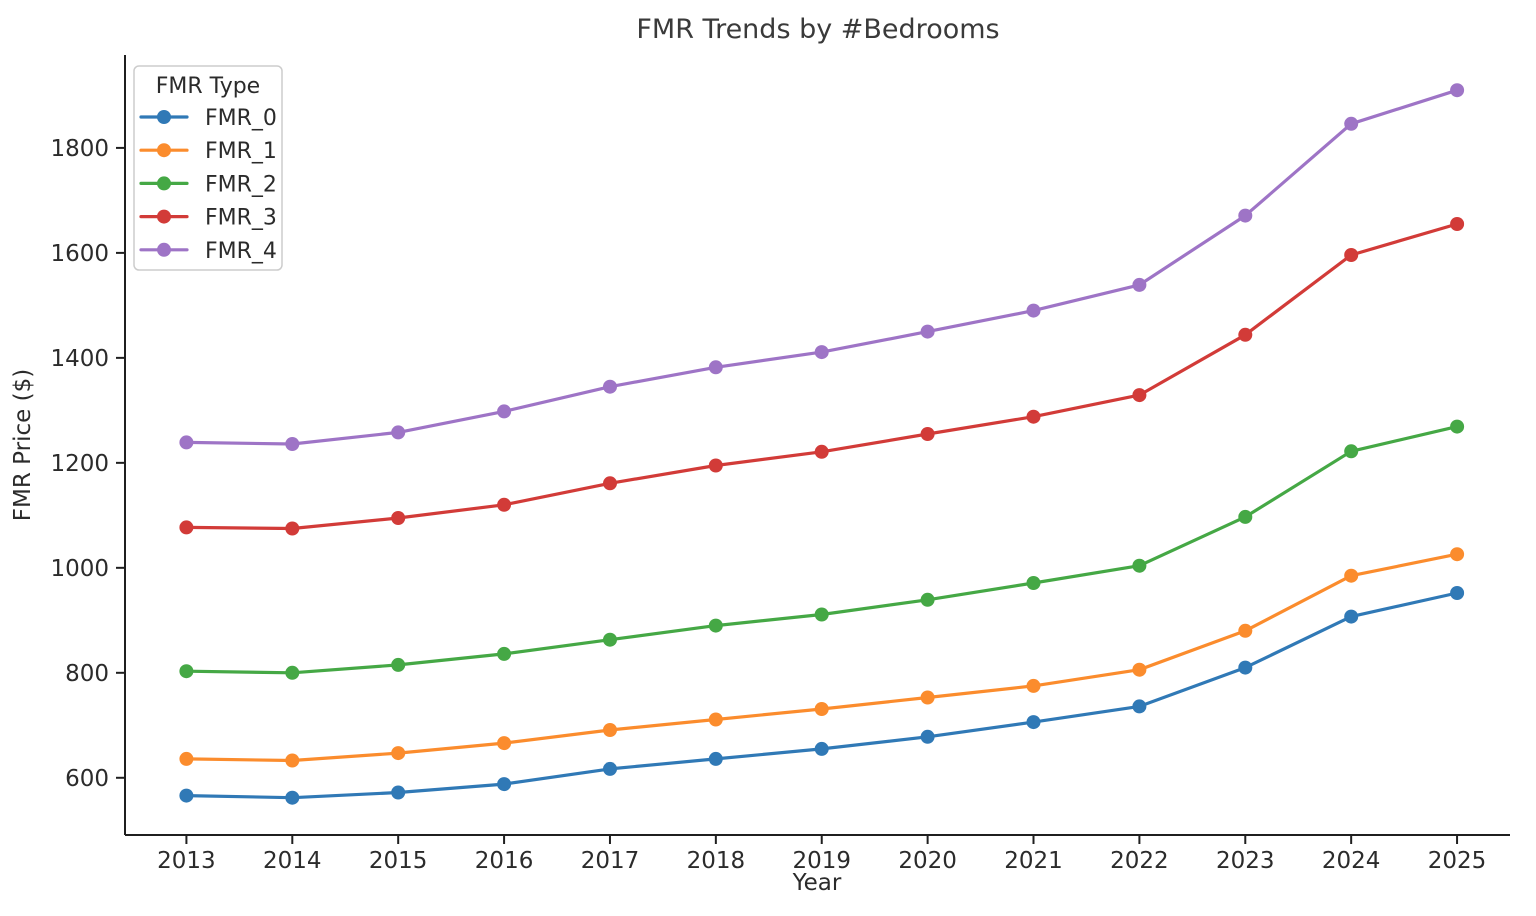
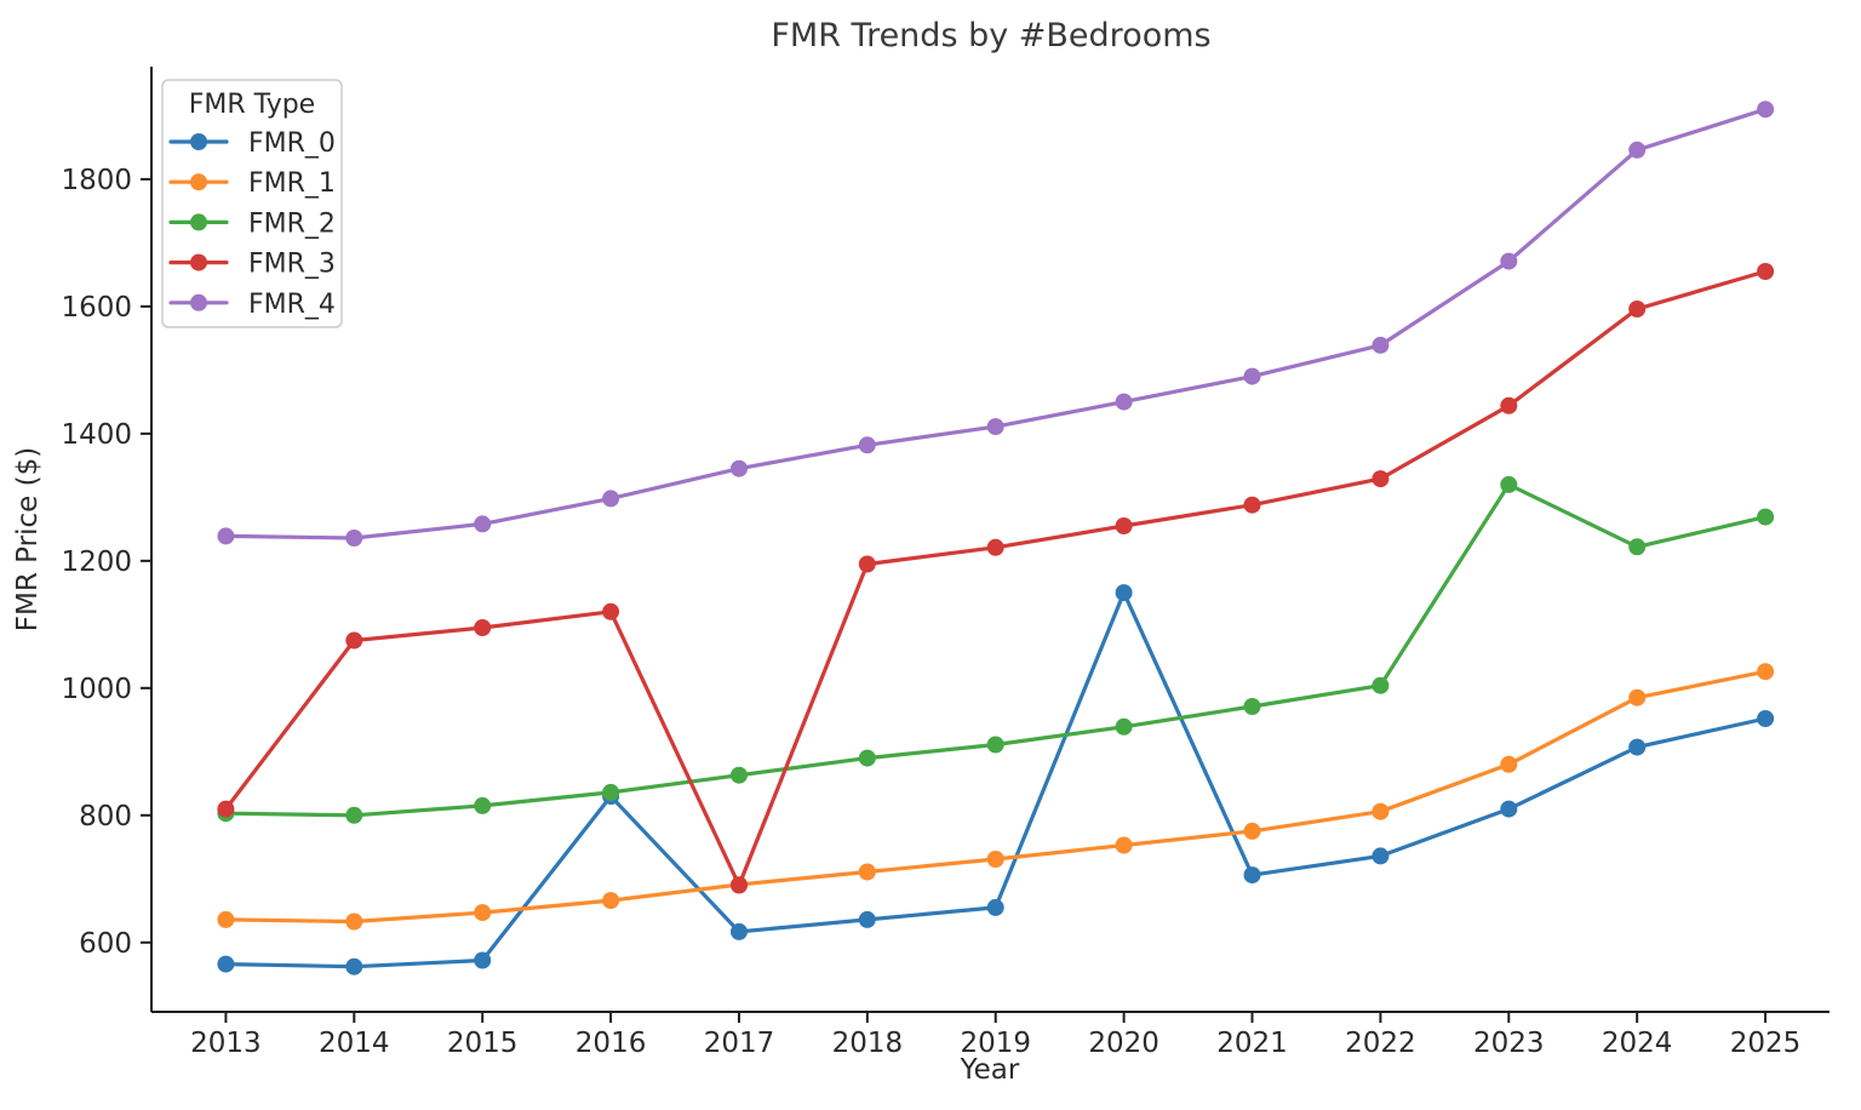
FMR_3/2013: 1080 -> 810
FMR_0/2016: 590 -> 830
FMR_3/2017: 1160 -> 690
FMR_0/2020: 680 -> 1150
FMR_2/2023: 1100 -> 1320
